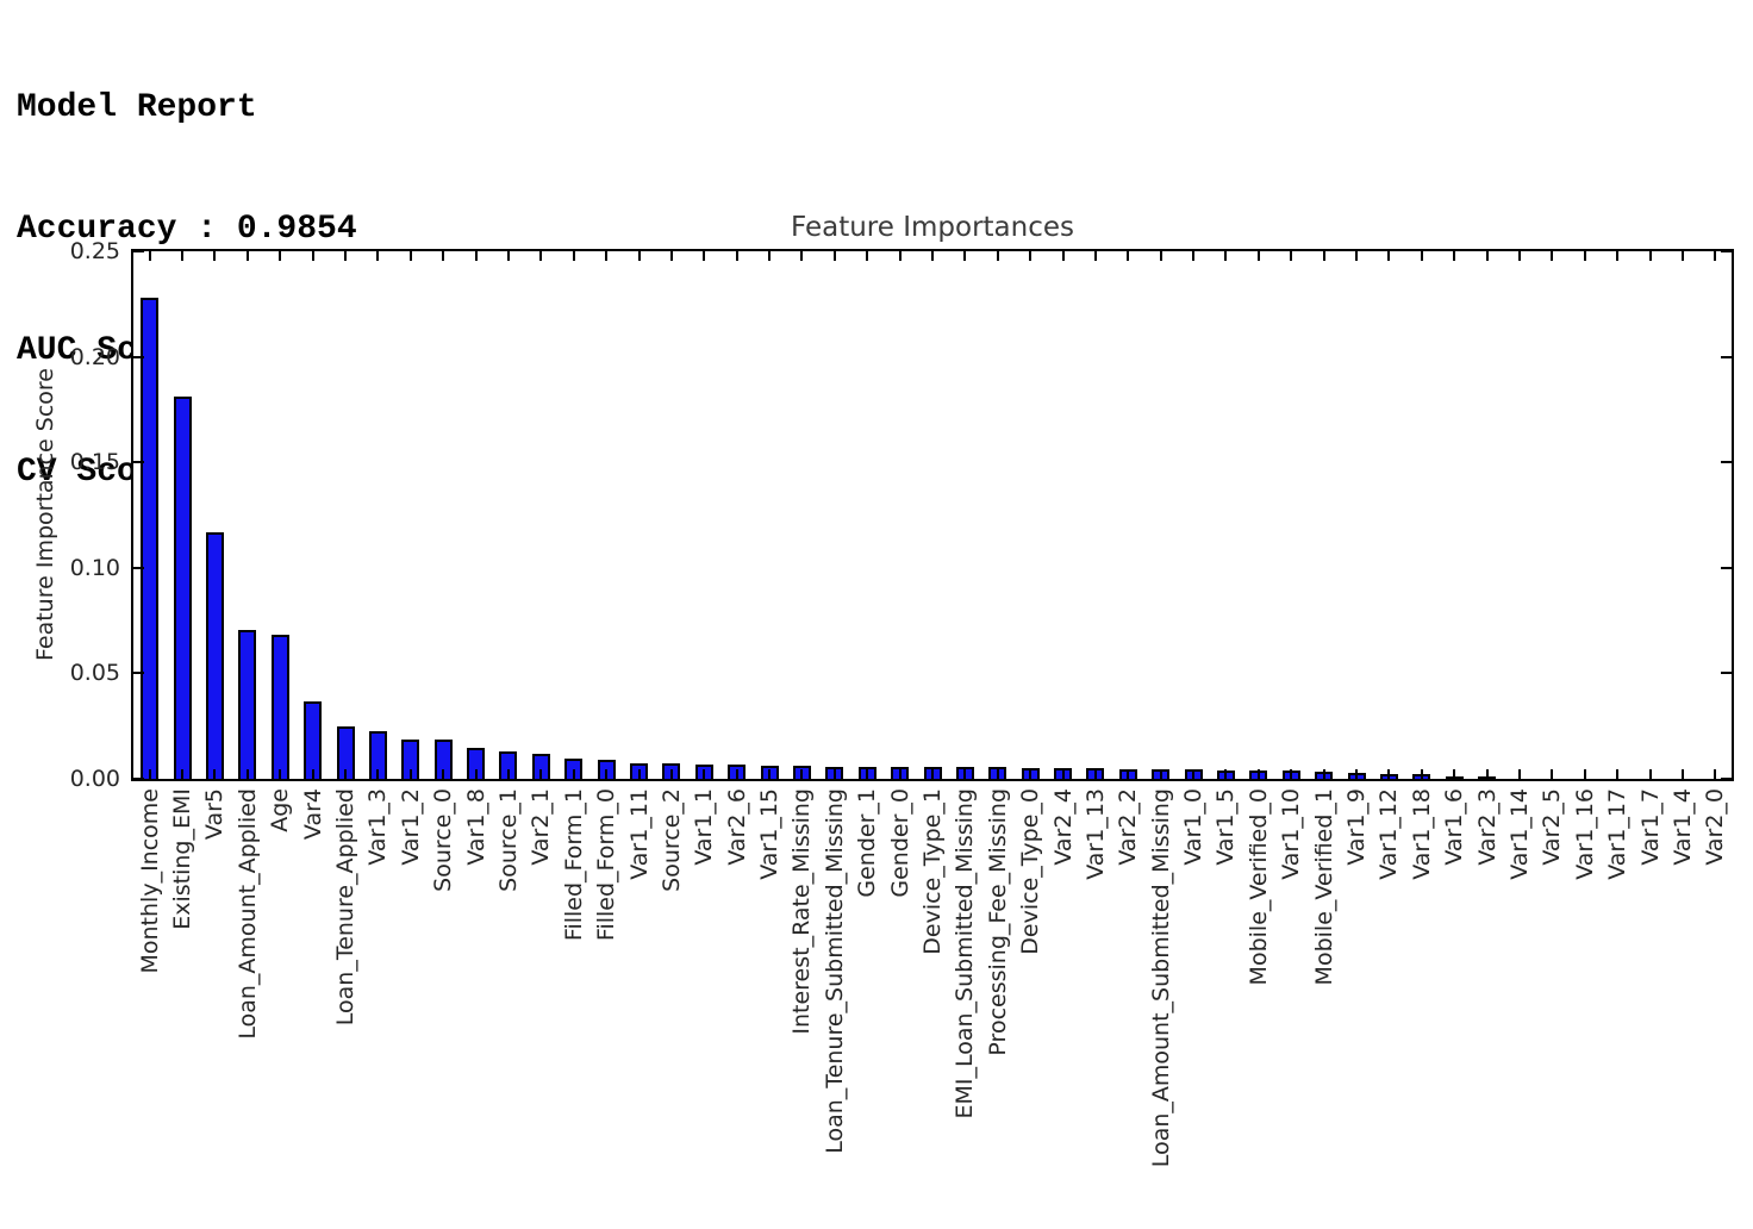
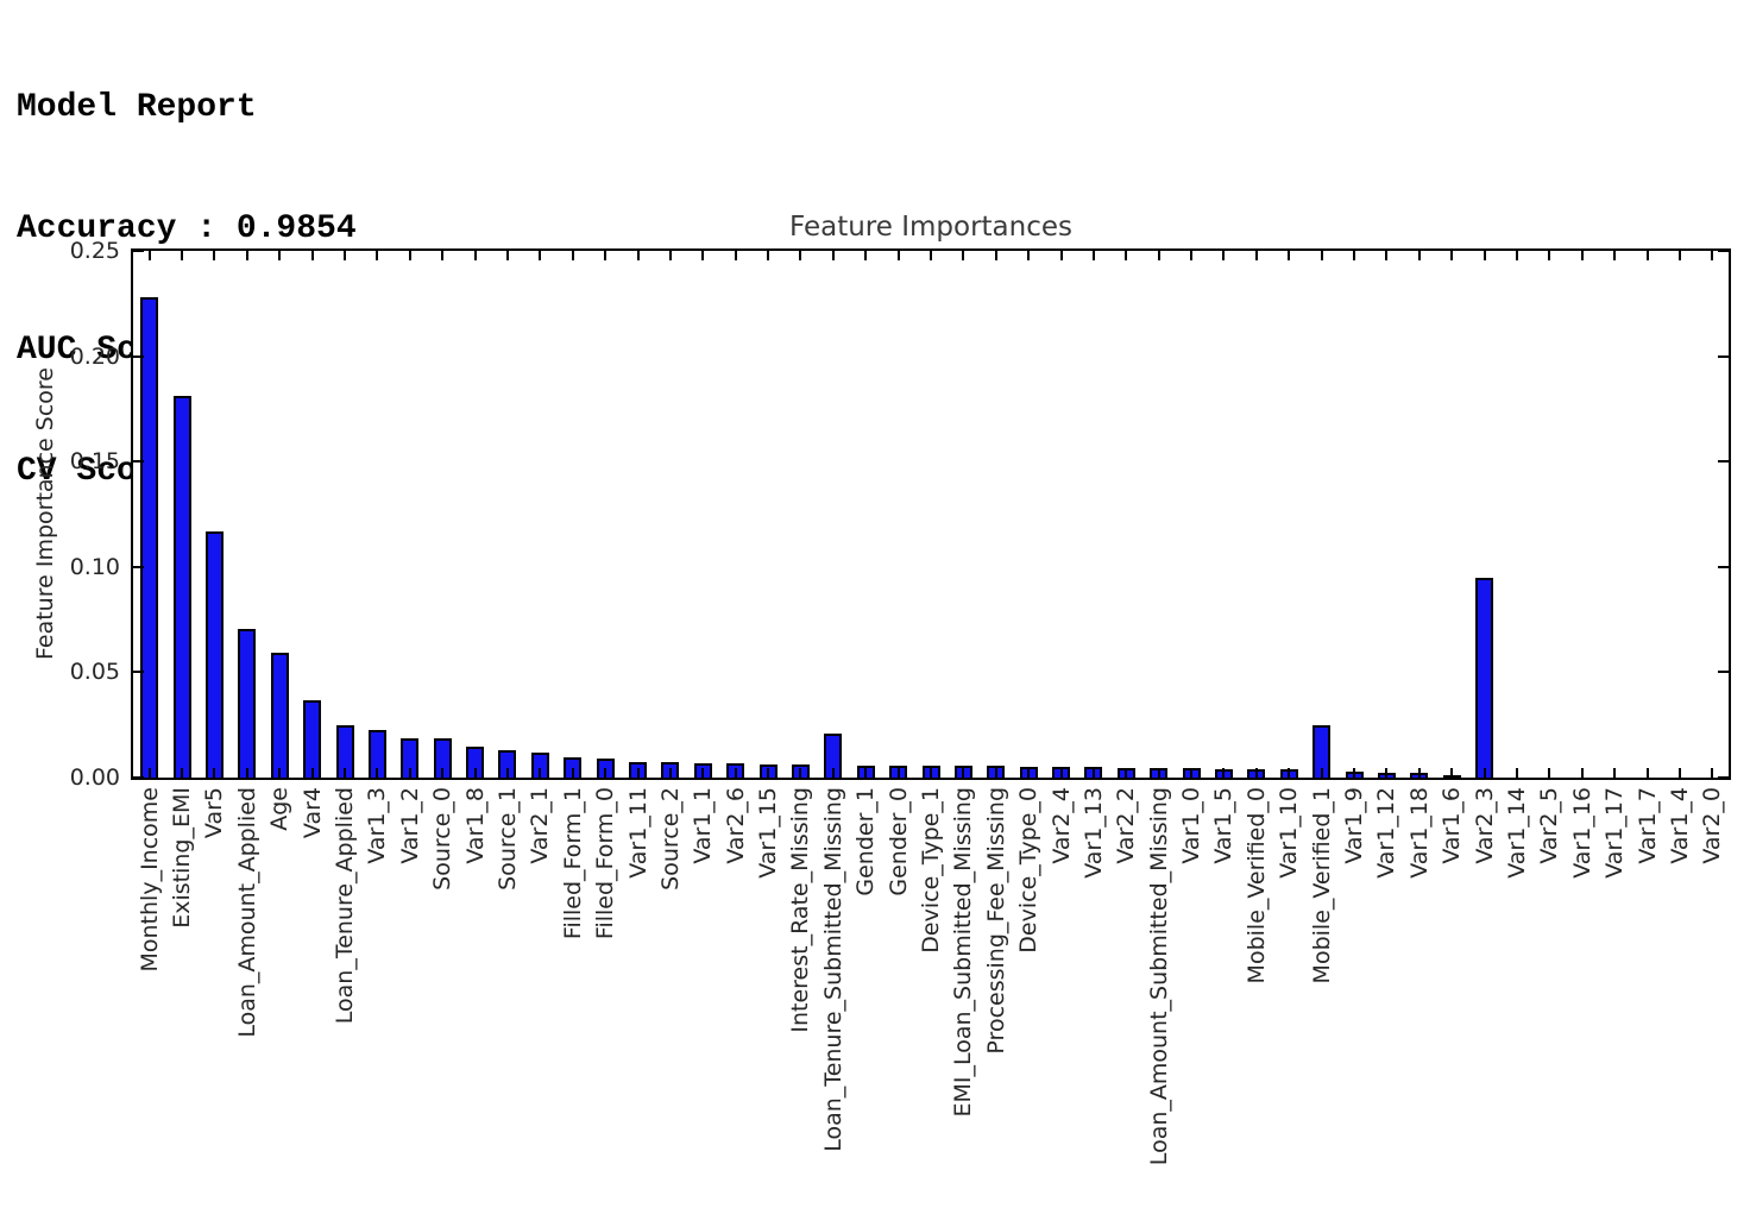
Age: 0.068 -> 0.059
Loan_Tenure_Submitted_Missing: 0.006 -> 0.021
Mobile_Verified_1: 0.004 -> 0.025
Var2_3: 0.001 -> 0.095
